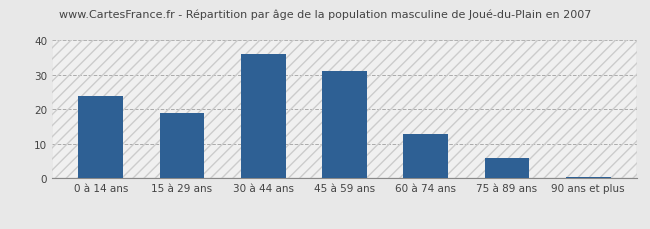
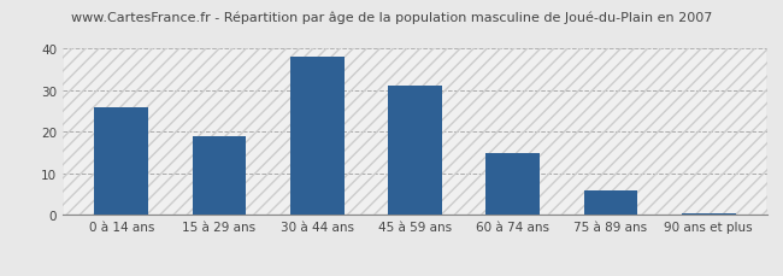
0 à 14 ans: 24.0 -> 26.0
30 à 44 ans: 36.0 -> 38.0
60 à 74 ans: 13.0 -> 15.0
